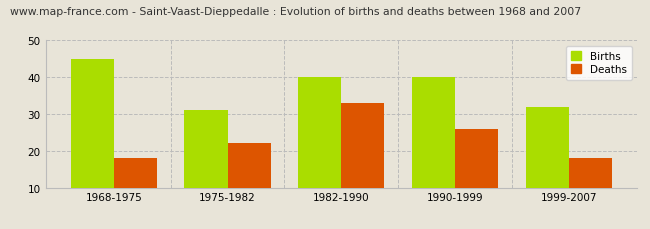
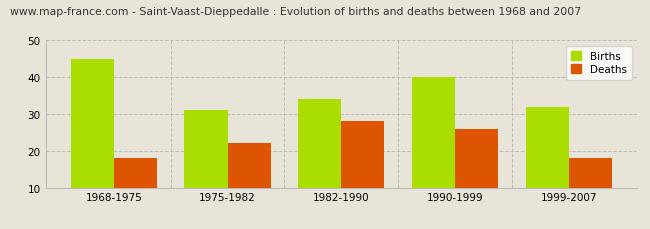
Births/1982-1990: 40 -> 34
Deaths/1982-1990: 33 -> 28
